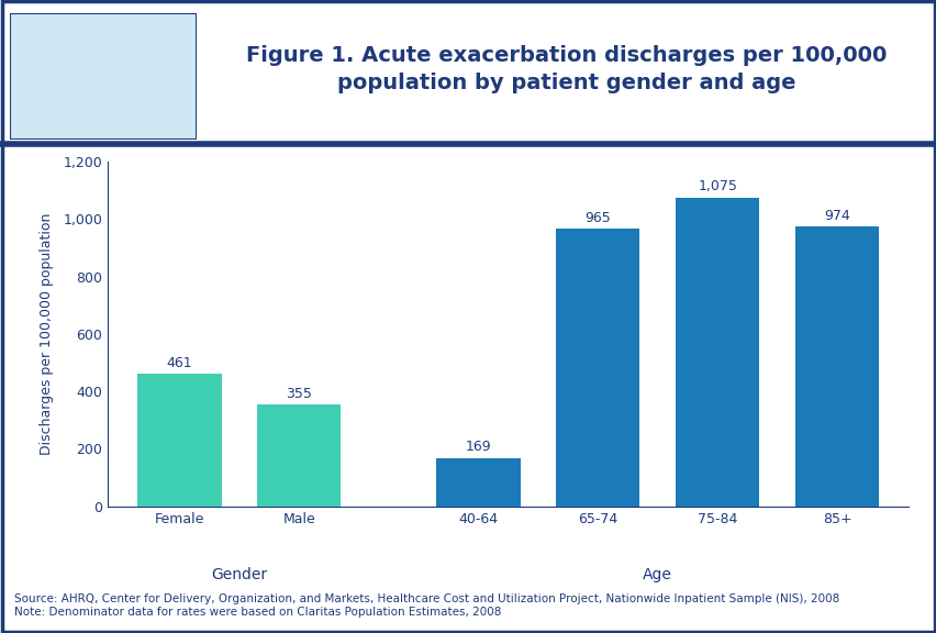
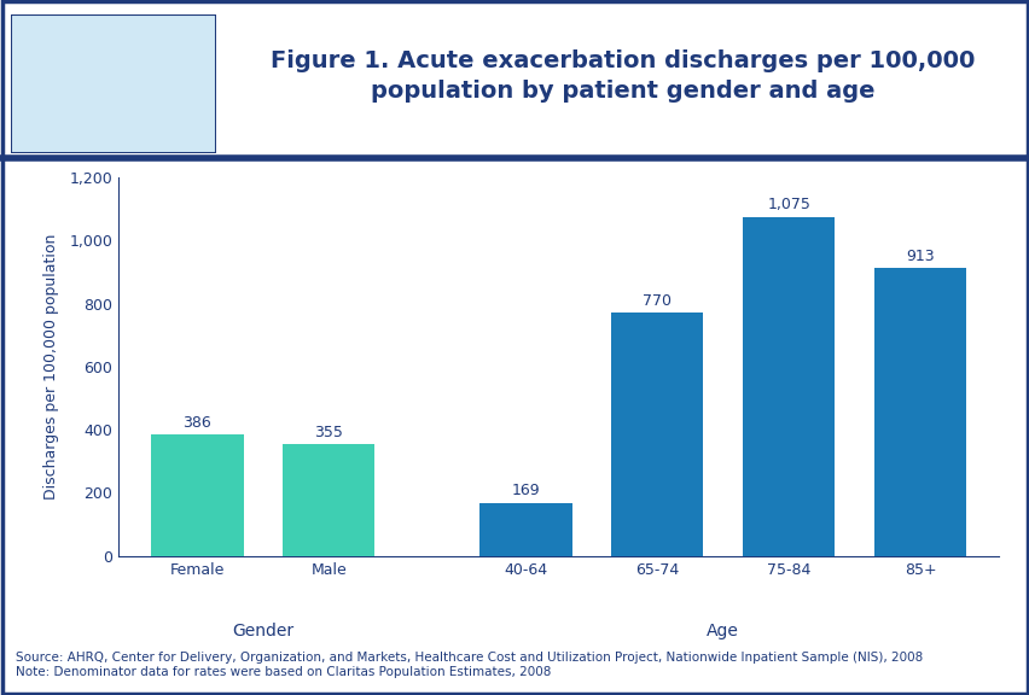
Female: 461 -> 386
65-74: 965 -> 770
85+: 974 -> 913
